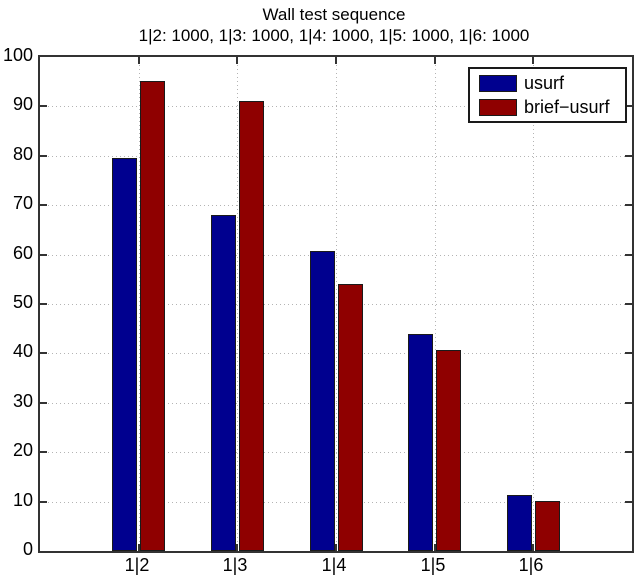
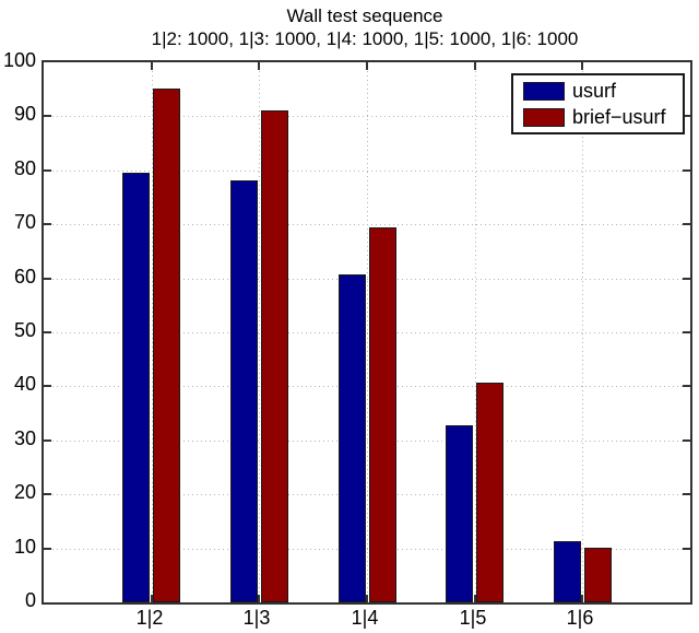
usurf/1|3: 68 -> 78
brief−usurf/1|4: 54 -> 70
usurf/1|5: 44 -> 33
